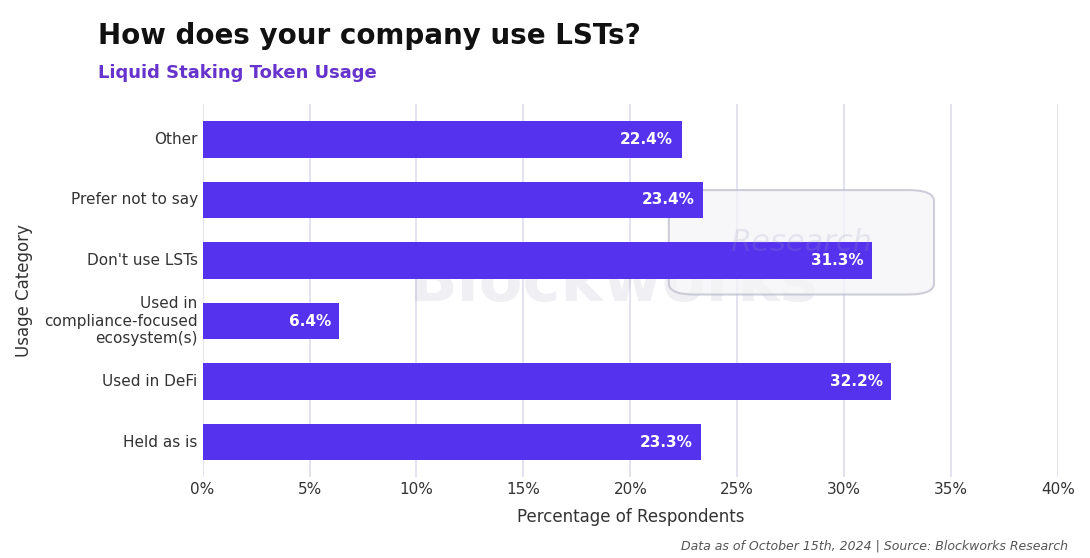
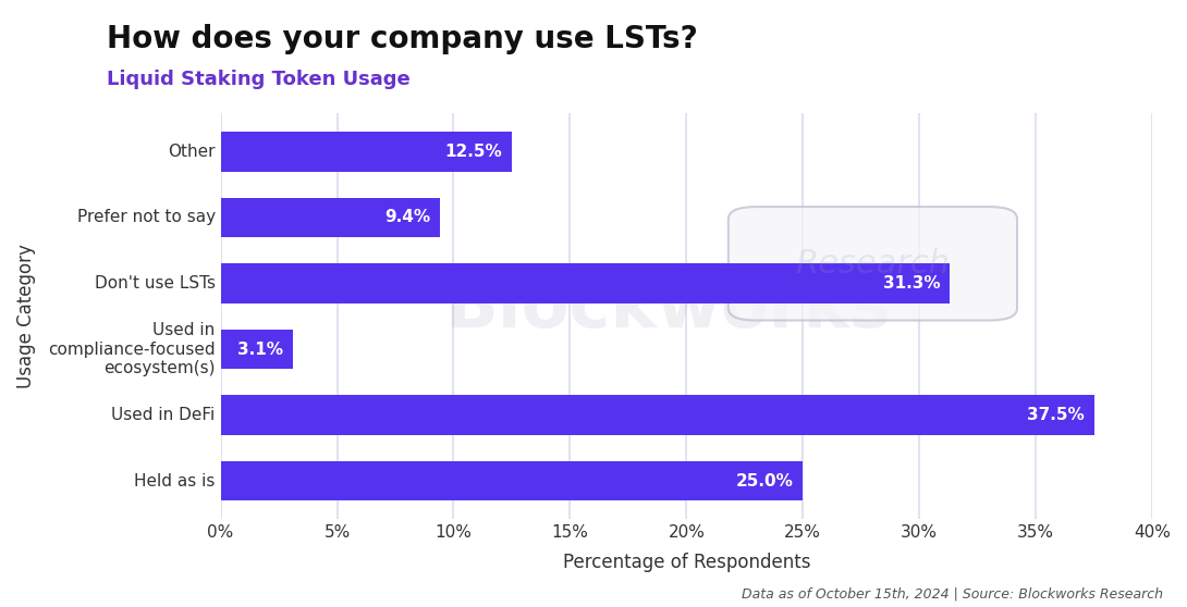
Other: 22.4% -> 12.5%
Prefer not to say: 23.4% -> 9.4%
Used in compliance-focused ecosystem(s): 6.4% -> 3.1%
Used in DeFi: 32.2% -> 37.5%
Held as is: 23.3% -> 25.0%
